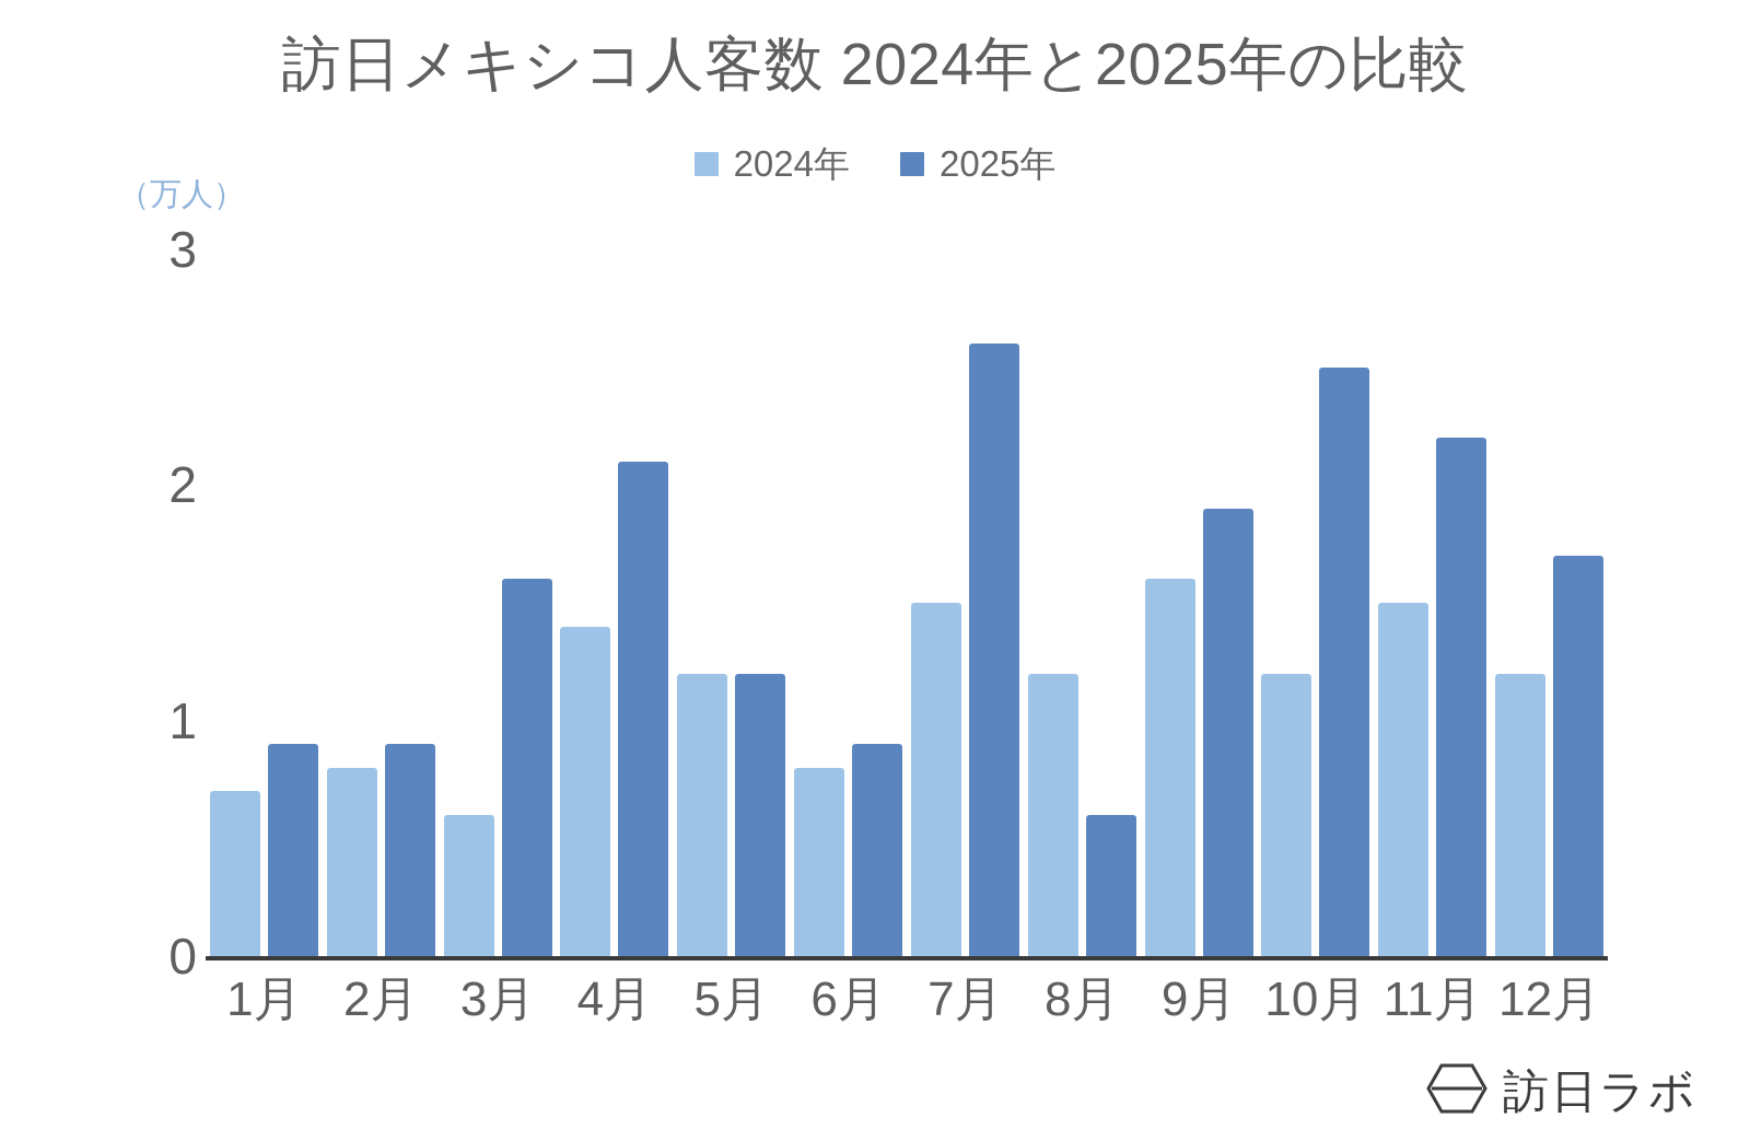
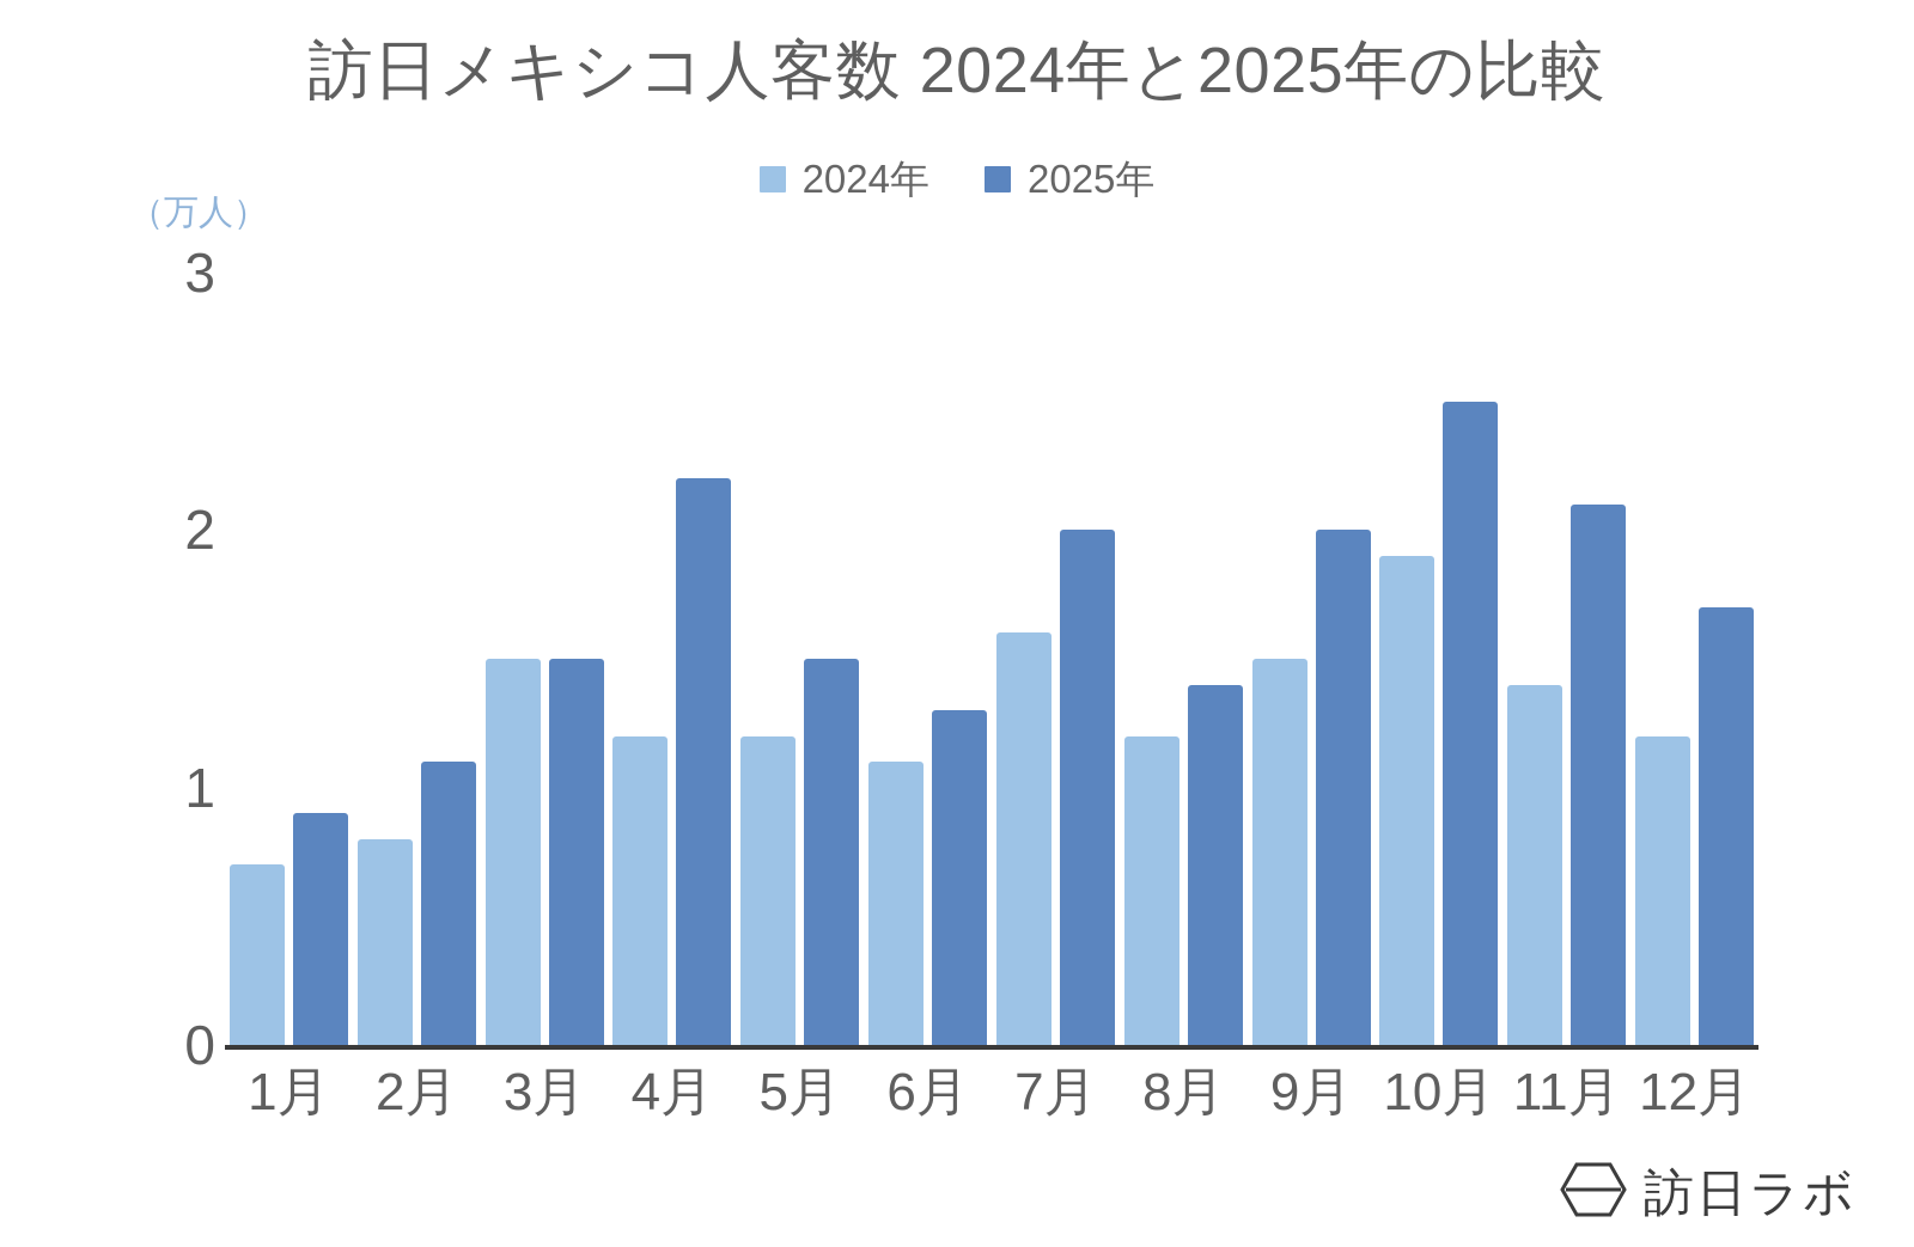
2025年/2月: 0.9 -> 1.1
2024年/3月: 0.6 -> 1.5
2025年/3月: 1.6 -> 1.5
2024年/4月: 1.4 -> 1.2
2025年/4月: 2.1 -> 2.2
2025年/5月: 1.2 -> 1.5
2024年/6月: 0.8 -> 1.1
2025年/6月: 0.9 -> 1.3
2024年/7月: 1.5 -> 1.6
2025年/7月: 2.6 -> 2.0
2025年/8月: 0.6 -> 1.4
2024年/9月: 1.6 -> 1.5
2025年/9月: 1.9 -> 2.0
2024年/10月: 1.2 -> 1.9
2024年/11月: 1.5 -> 1.4
2025年/11月: 2.2 -> 2.1
